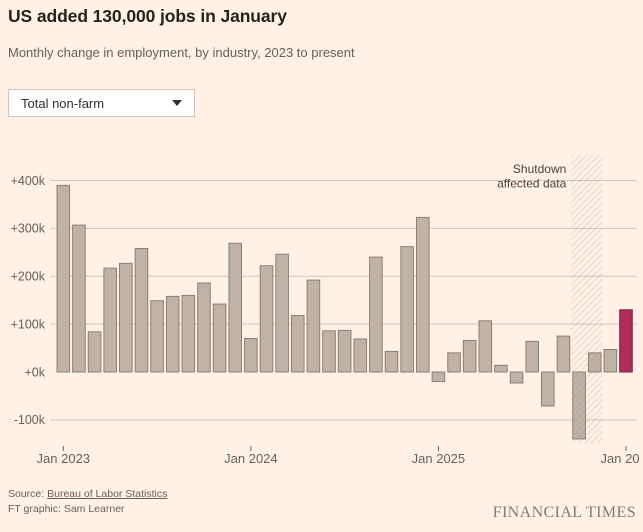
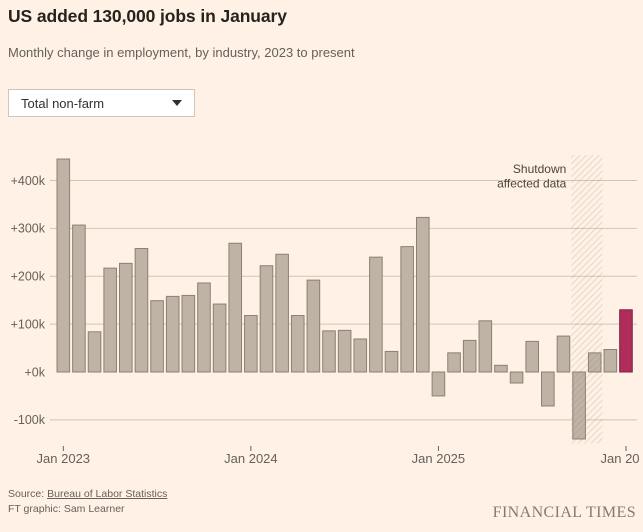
Jan 2023: 390k -> 440k
Jan 2024: 70k -> 120k
Jan 2025: -20k -> -50k
